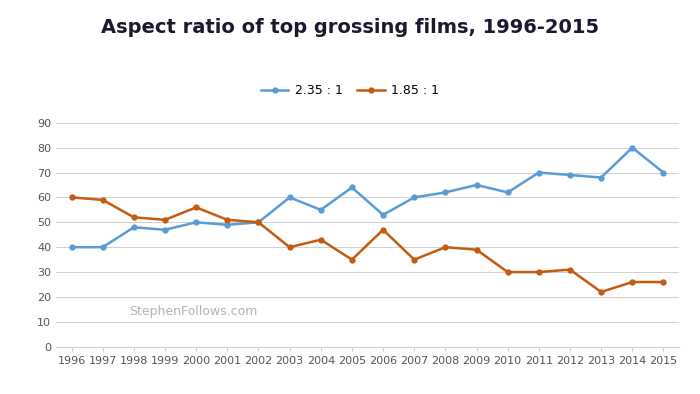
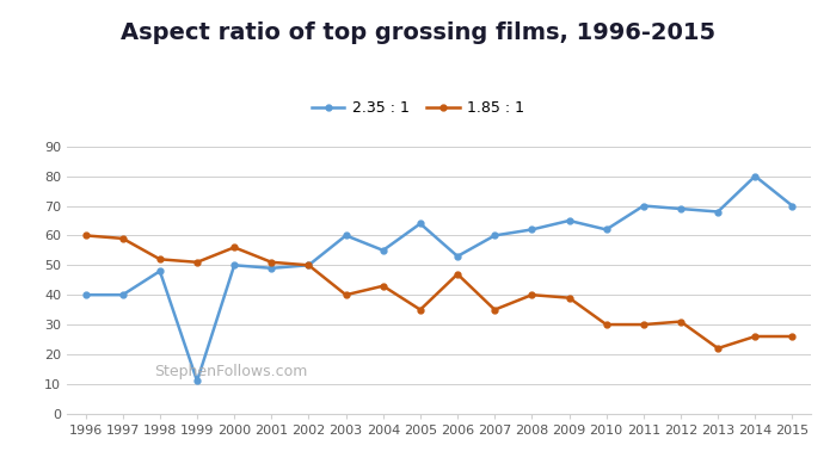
2.35 : 1/1999: 47 -> 11
